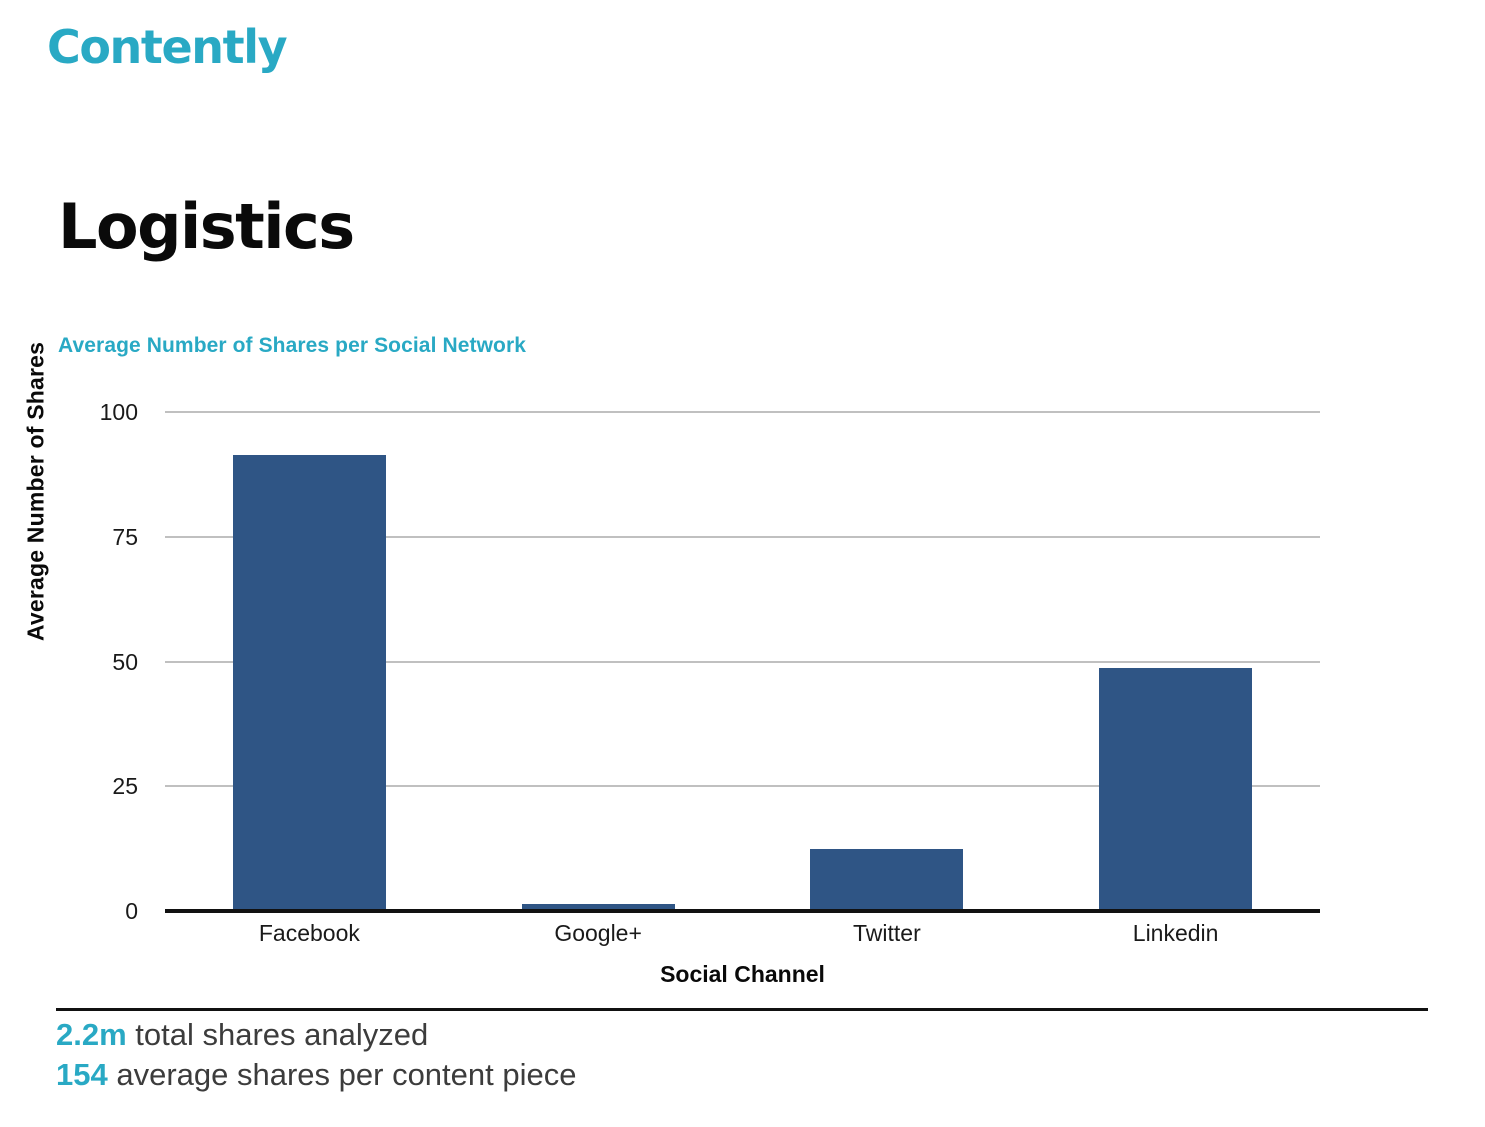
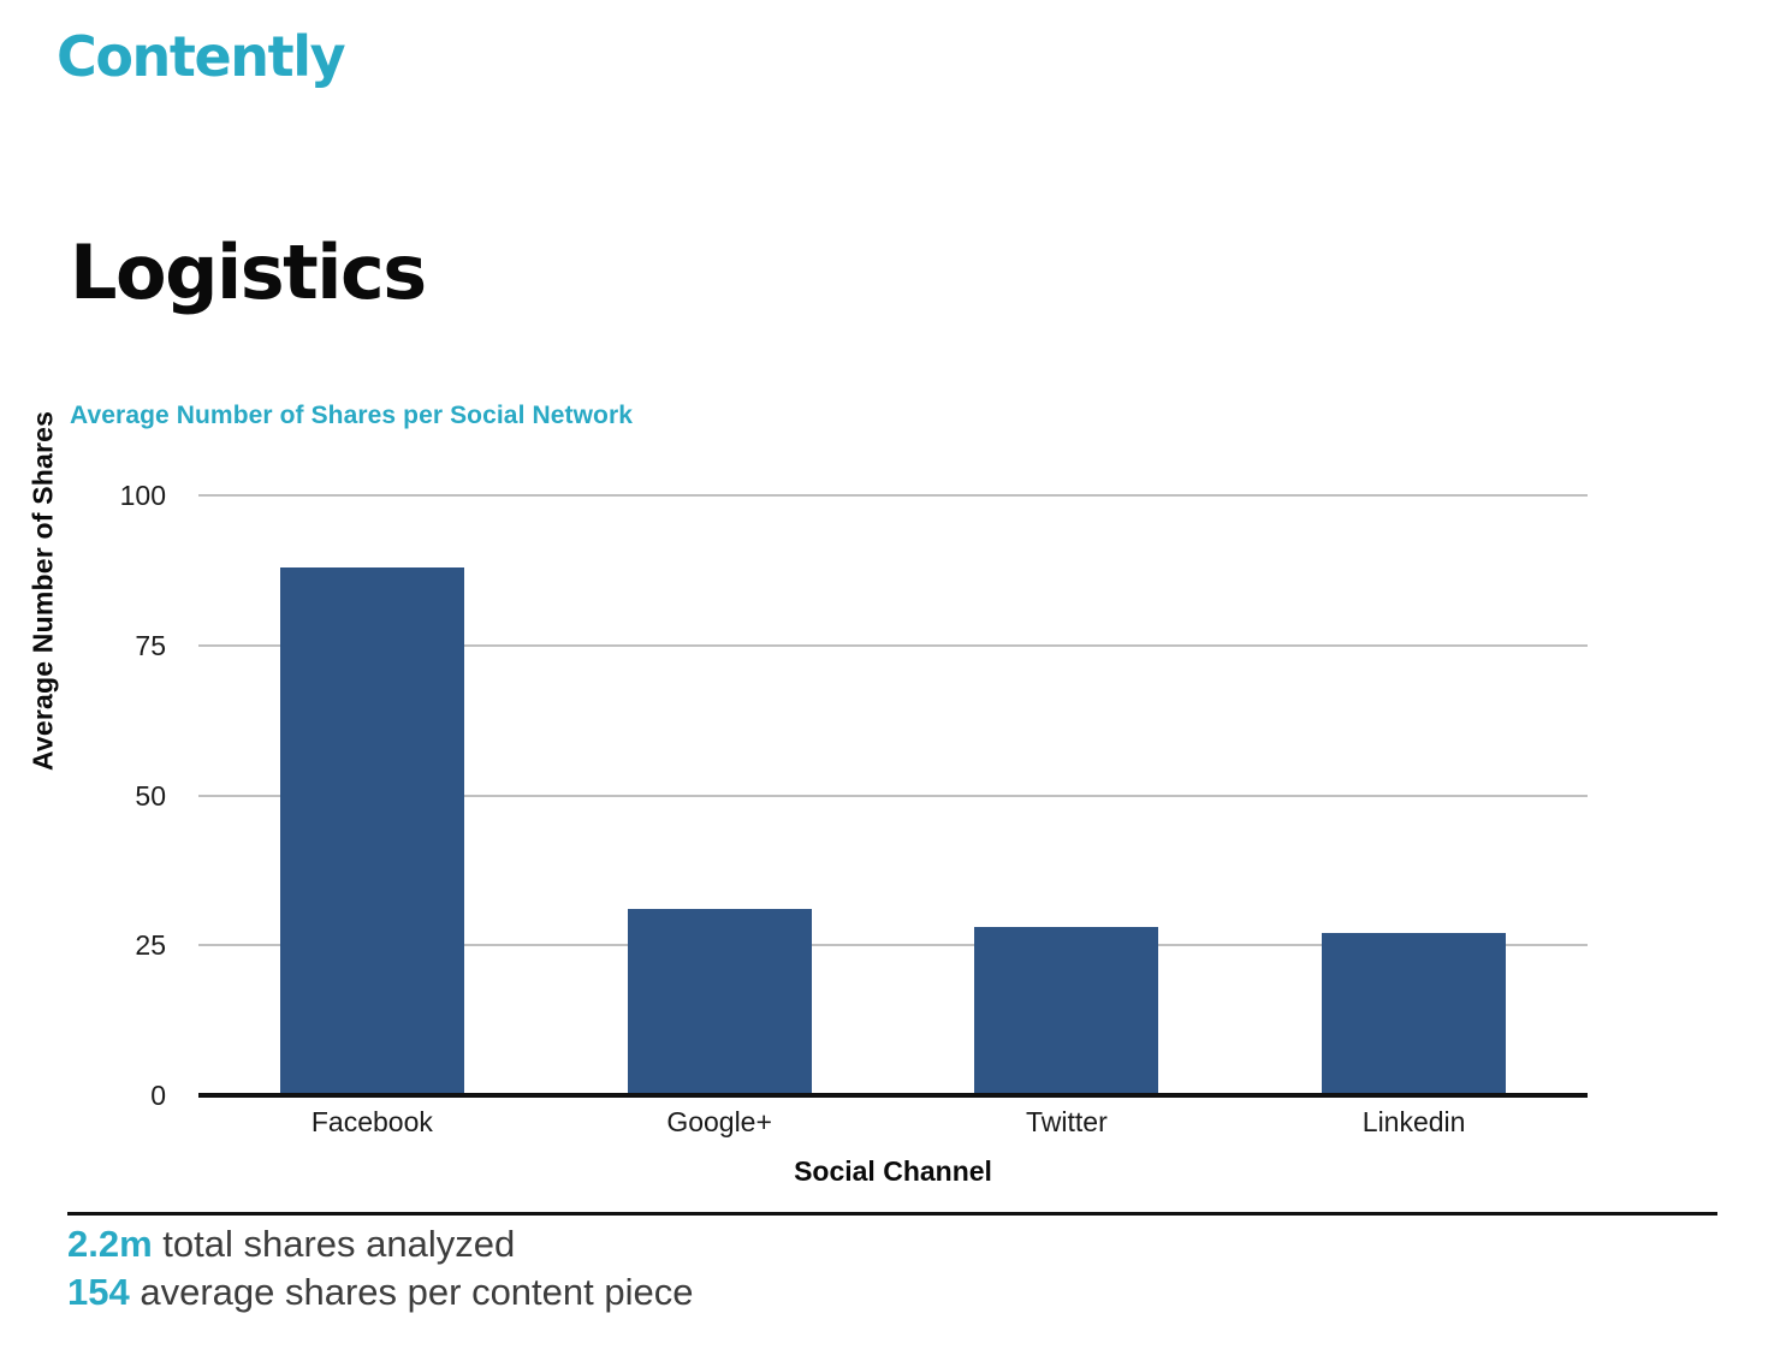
Facebook: 91 -> 88
Google+: 2 -> 31
Twitter: 12 -> 28
Linkedin: 49 -> 27
